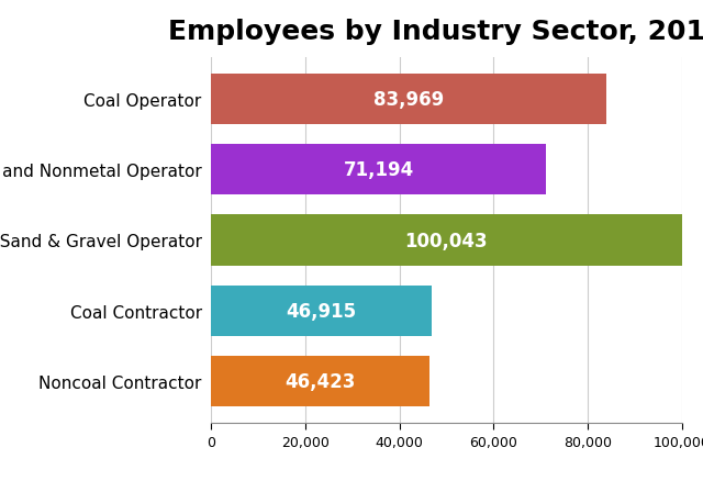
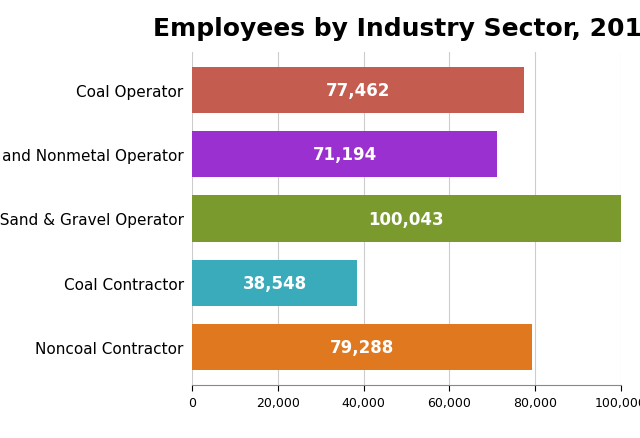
Coal Operator: 83,969 -> 77,462
Coal Contractor: 46,915 -> 38,548
Noncoal Contractor: 46,423 -> 79,288
